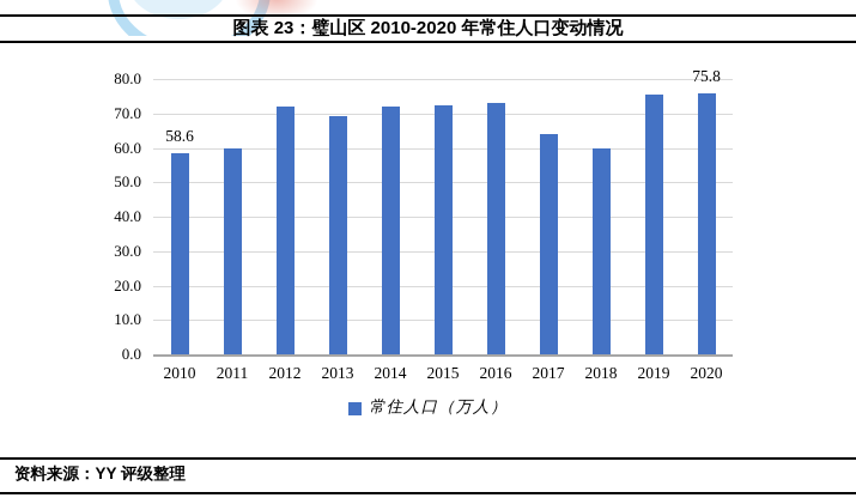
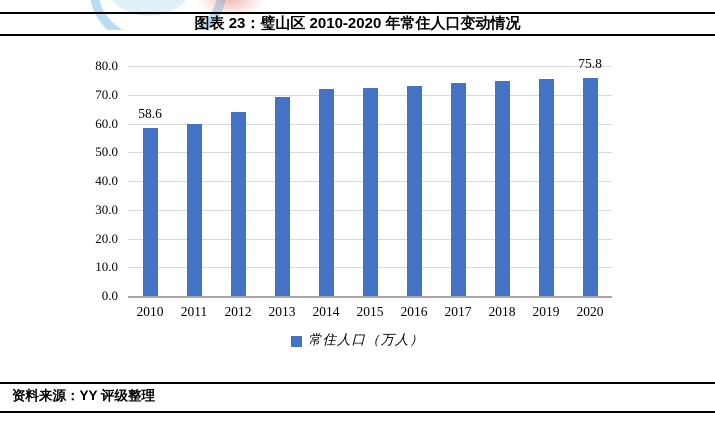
2012: 72 -> 64
2017: 64 -> 74
2018: 60 -> 75
